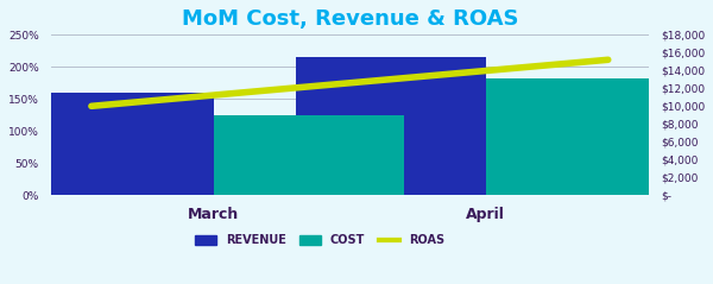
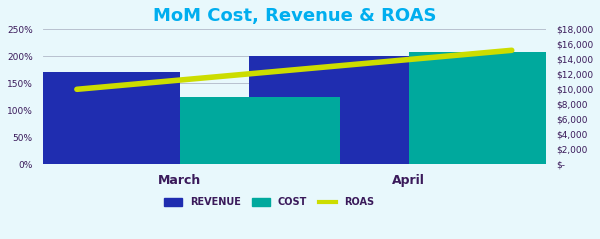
REVENUE/March: 160% -> 170%
REVENUE/April: 215% -> 200%
COST/April: 182% -> 208%
